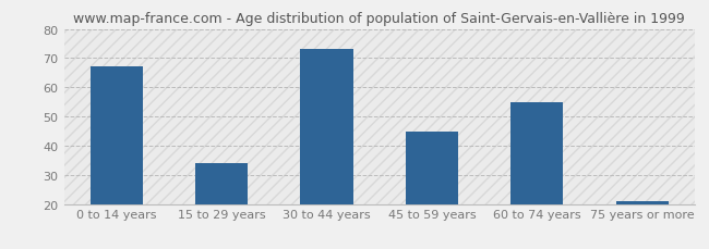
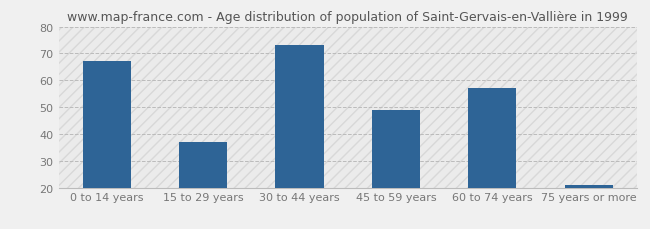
15 to 29 years: 34 -> 37
45 to 59 years: 45 -> 49
60 to 74 years: 55 -> 57
